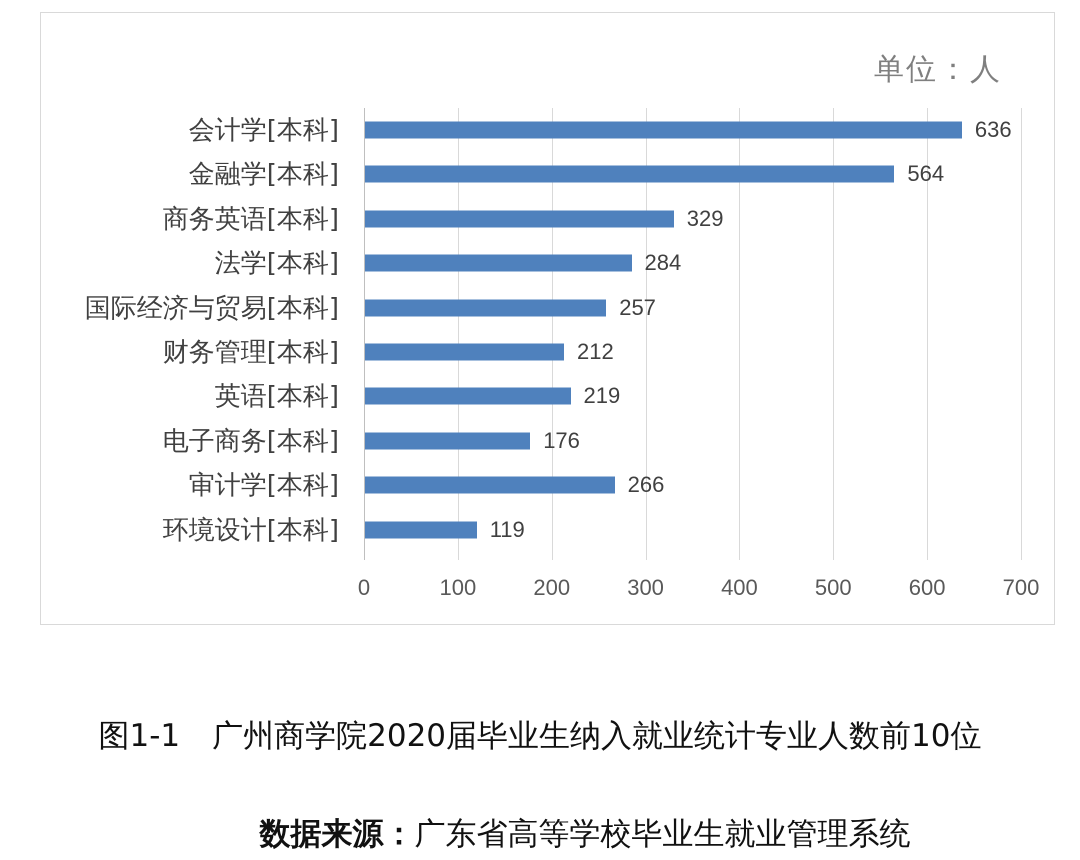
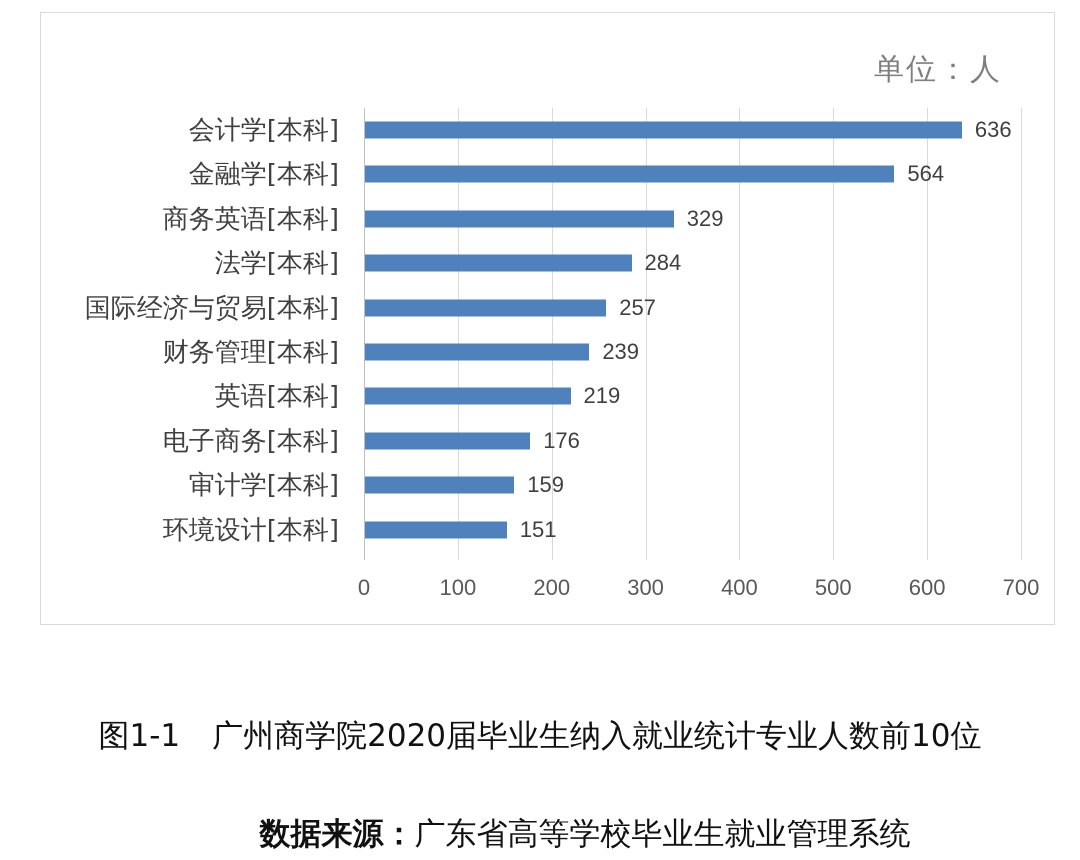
财务管理[本科]: 212 -> 239
审计学[本科]: 266 -> 159
环境设计[本科]: 119 -> 151
